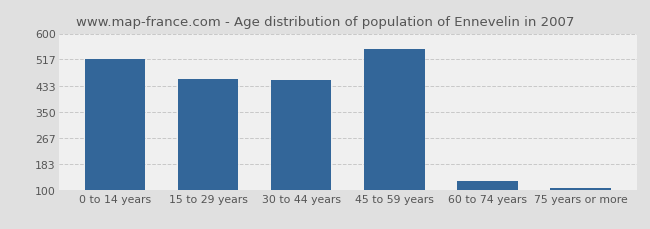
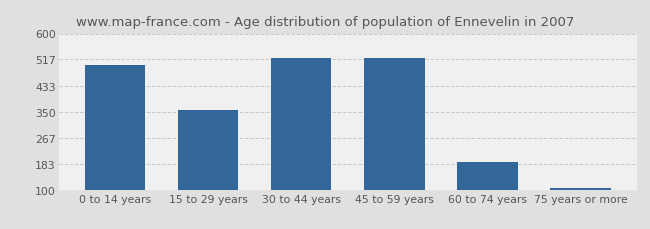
0 to 14 years: 520 -> 500
15 to 29 years: 455 -> 354
30 to 44 years: 450 -> 521
45 to 59 years: 550 -> 521
60 to 74 years: 130 -> 190
